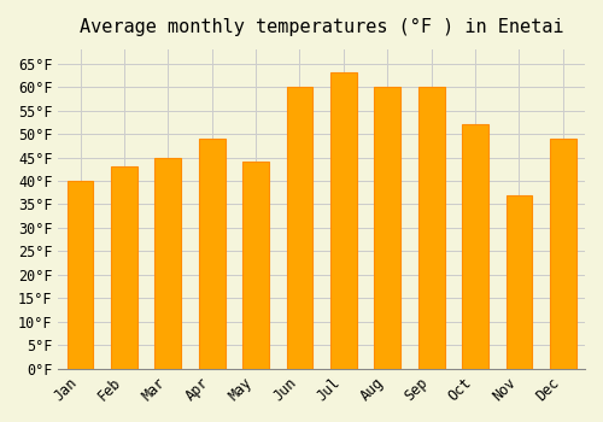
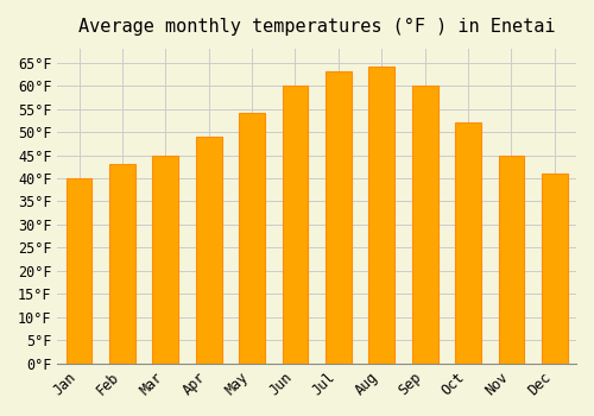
May: 44°F -> 54°F
Aug: 60°F -> 64°F
Nov: 37°F -> 45°F
Dec: 49°F -> 41°F
